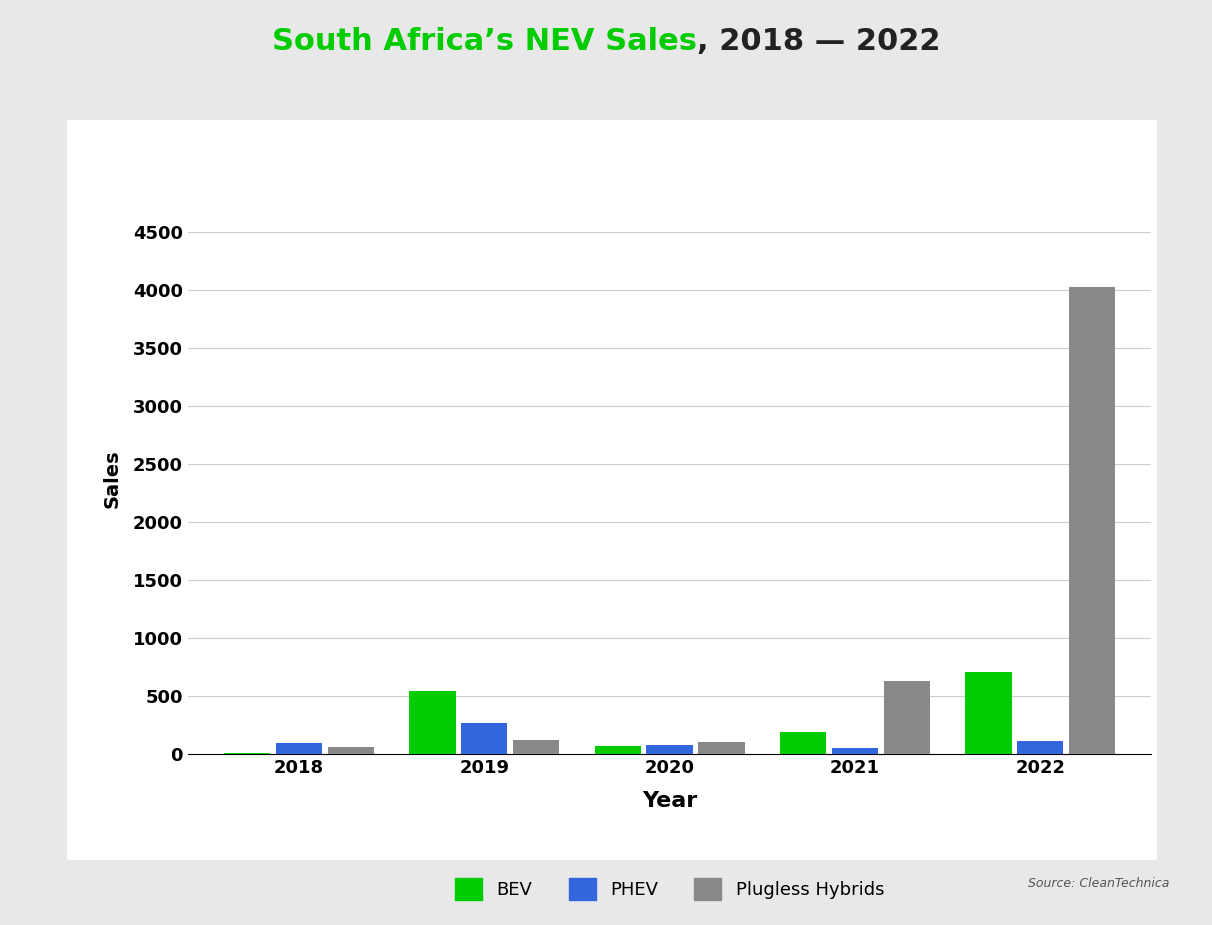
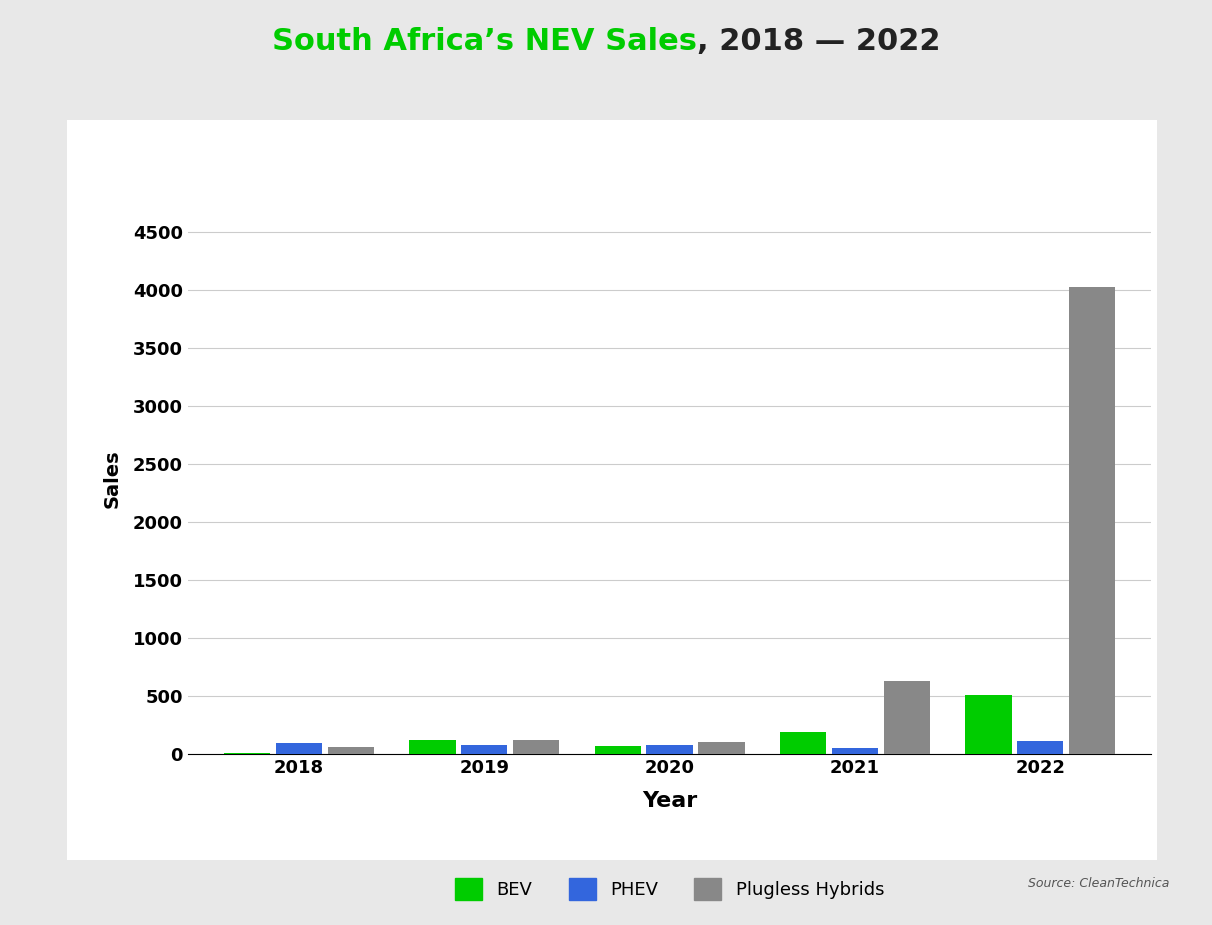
BEV/2019: 540 -> 120
PHEV/2019: 270 -> 80
BEV/2022: 710 -> 510
